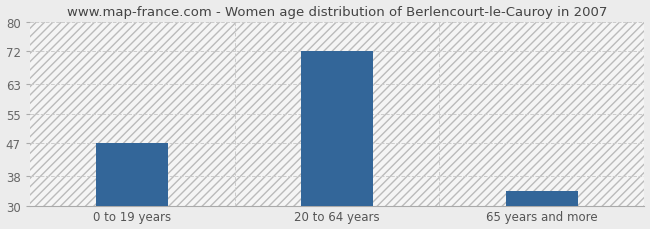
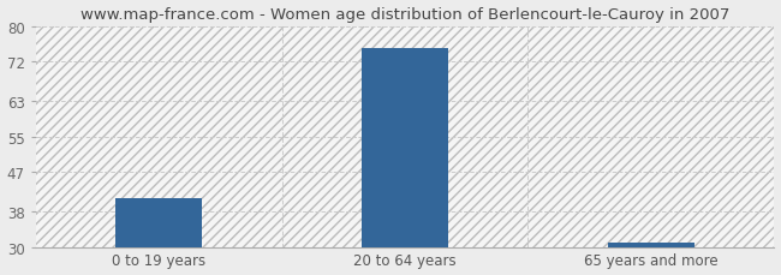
0 to 19 years: 47 -> 41
20 to 64 years: 72 -> 75
65 years and more: 34 -> 31
